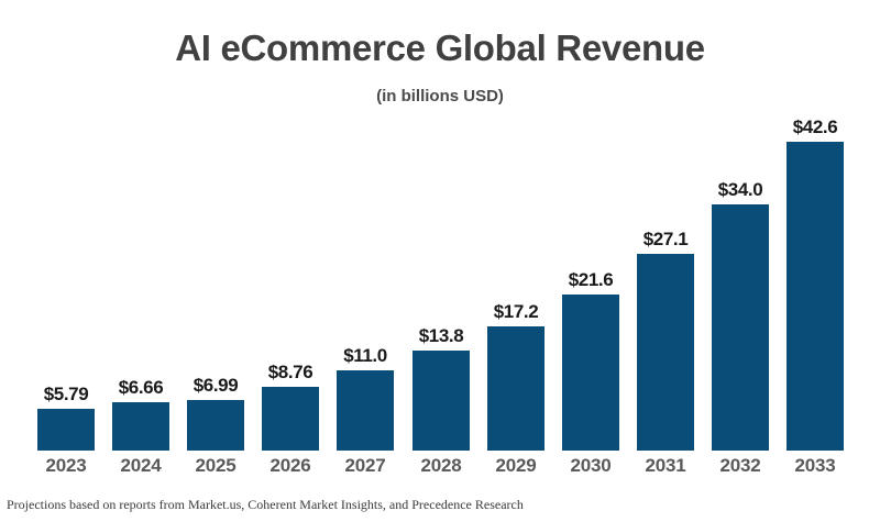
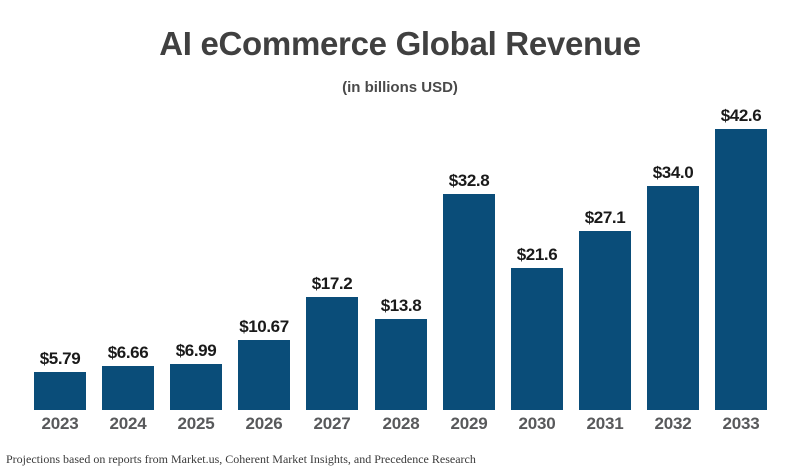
2026: $8.76 -> $10.67
2027: $11.0 -> $17.2
2029: $17.2 -> $32.8
